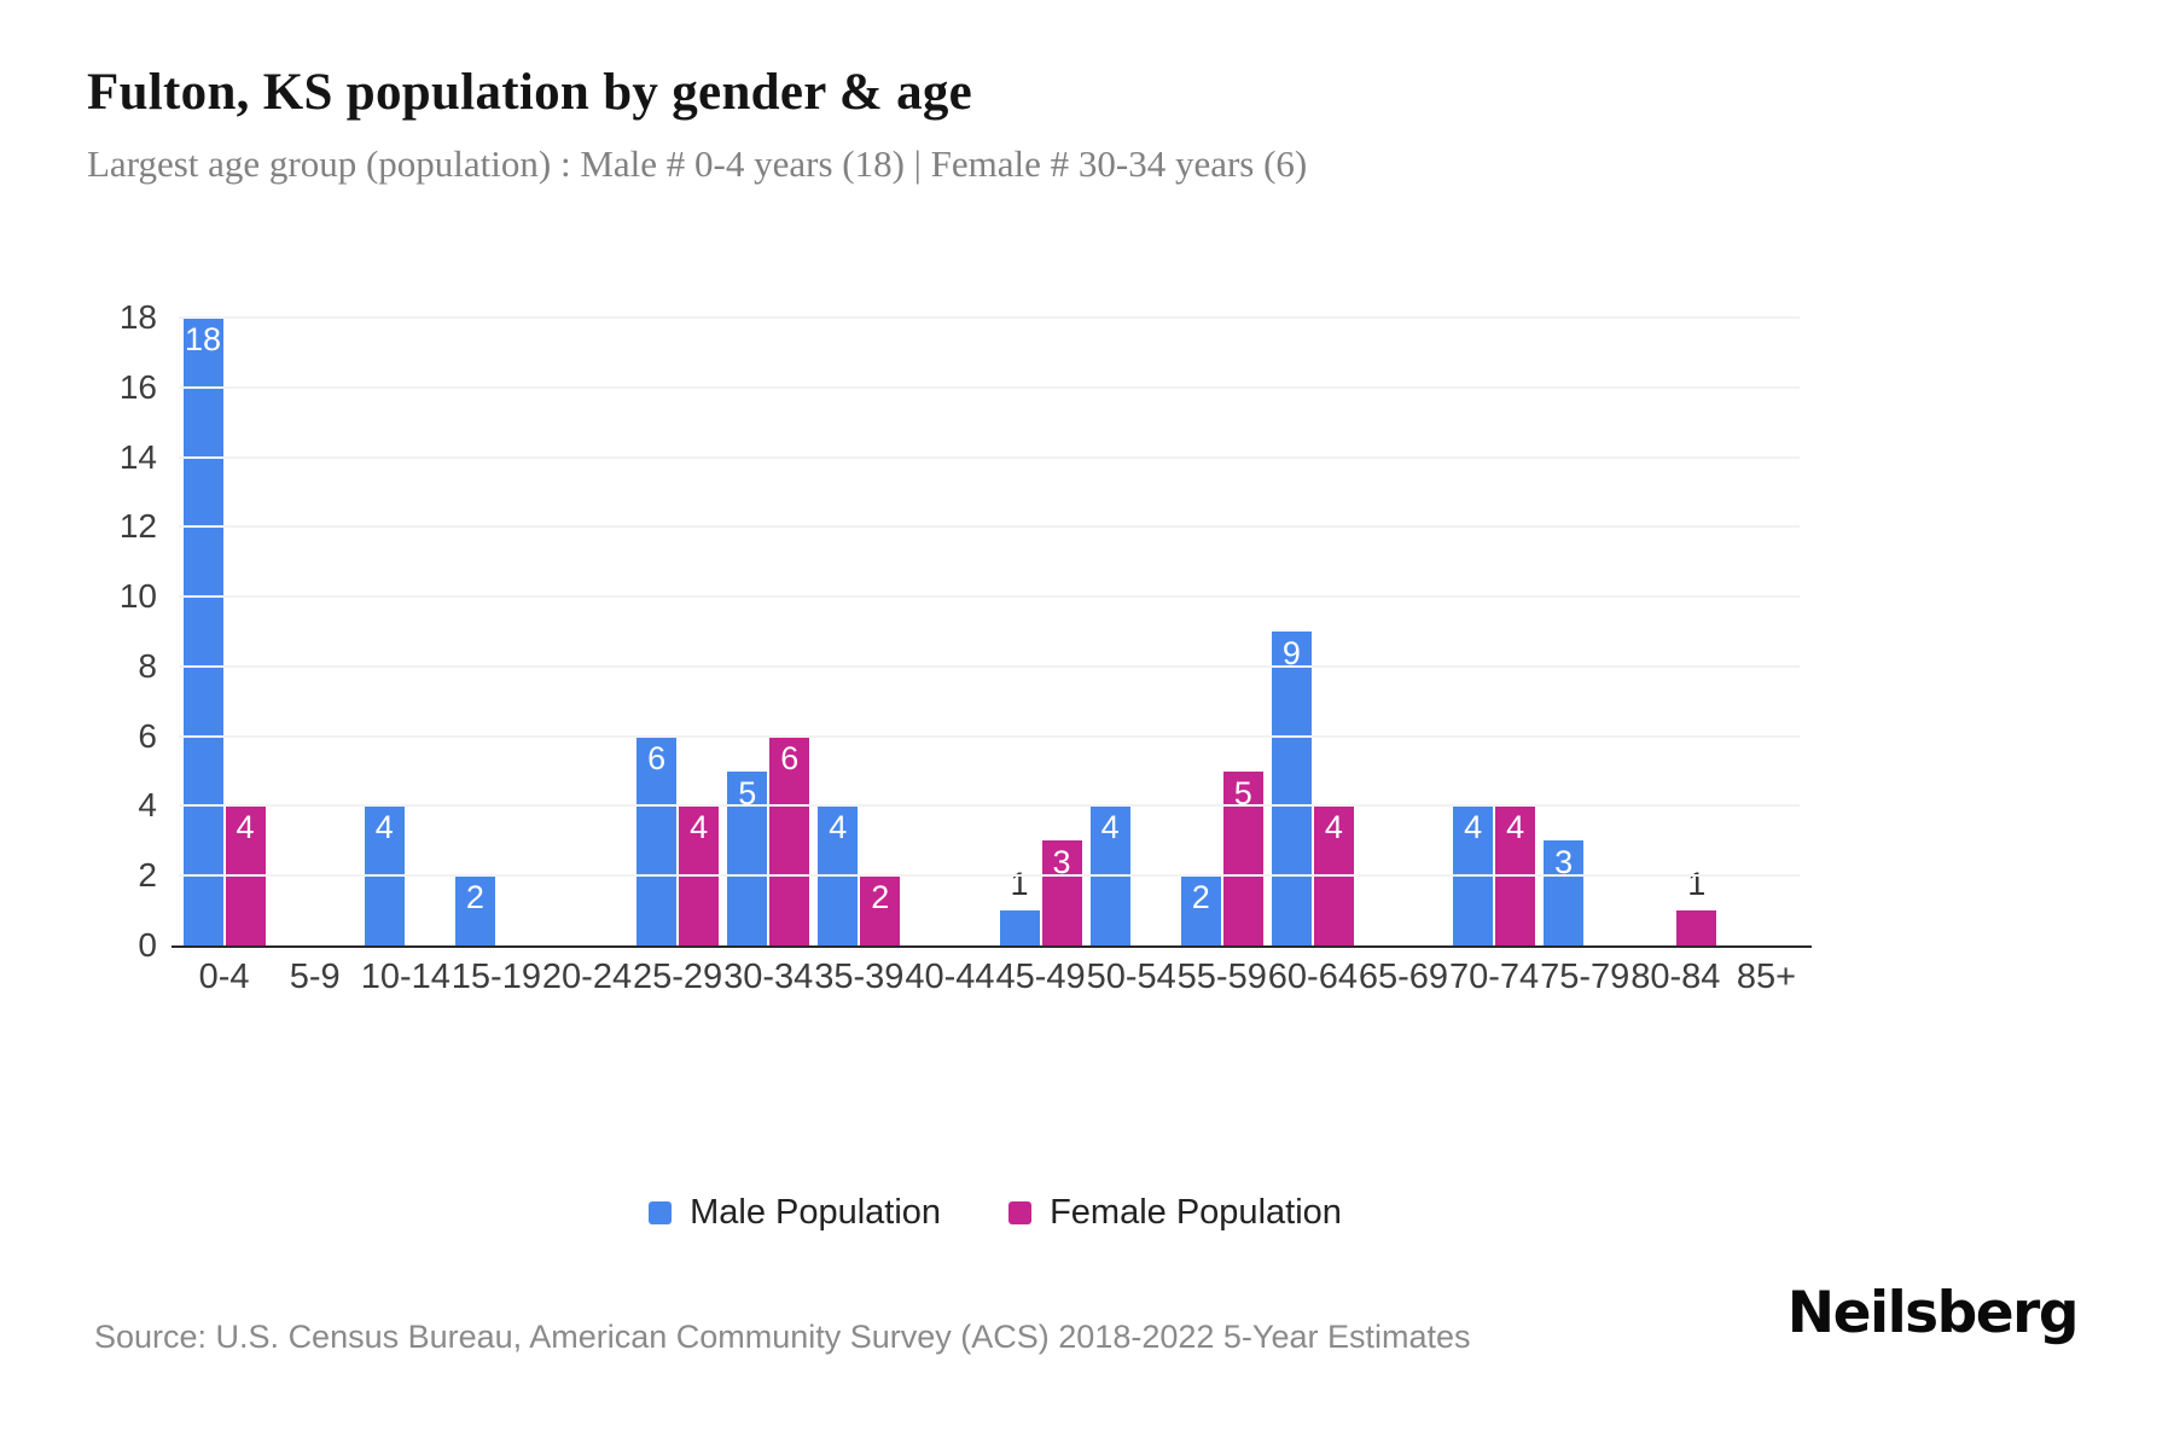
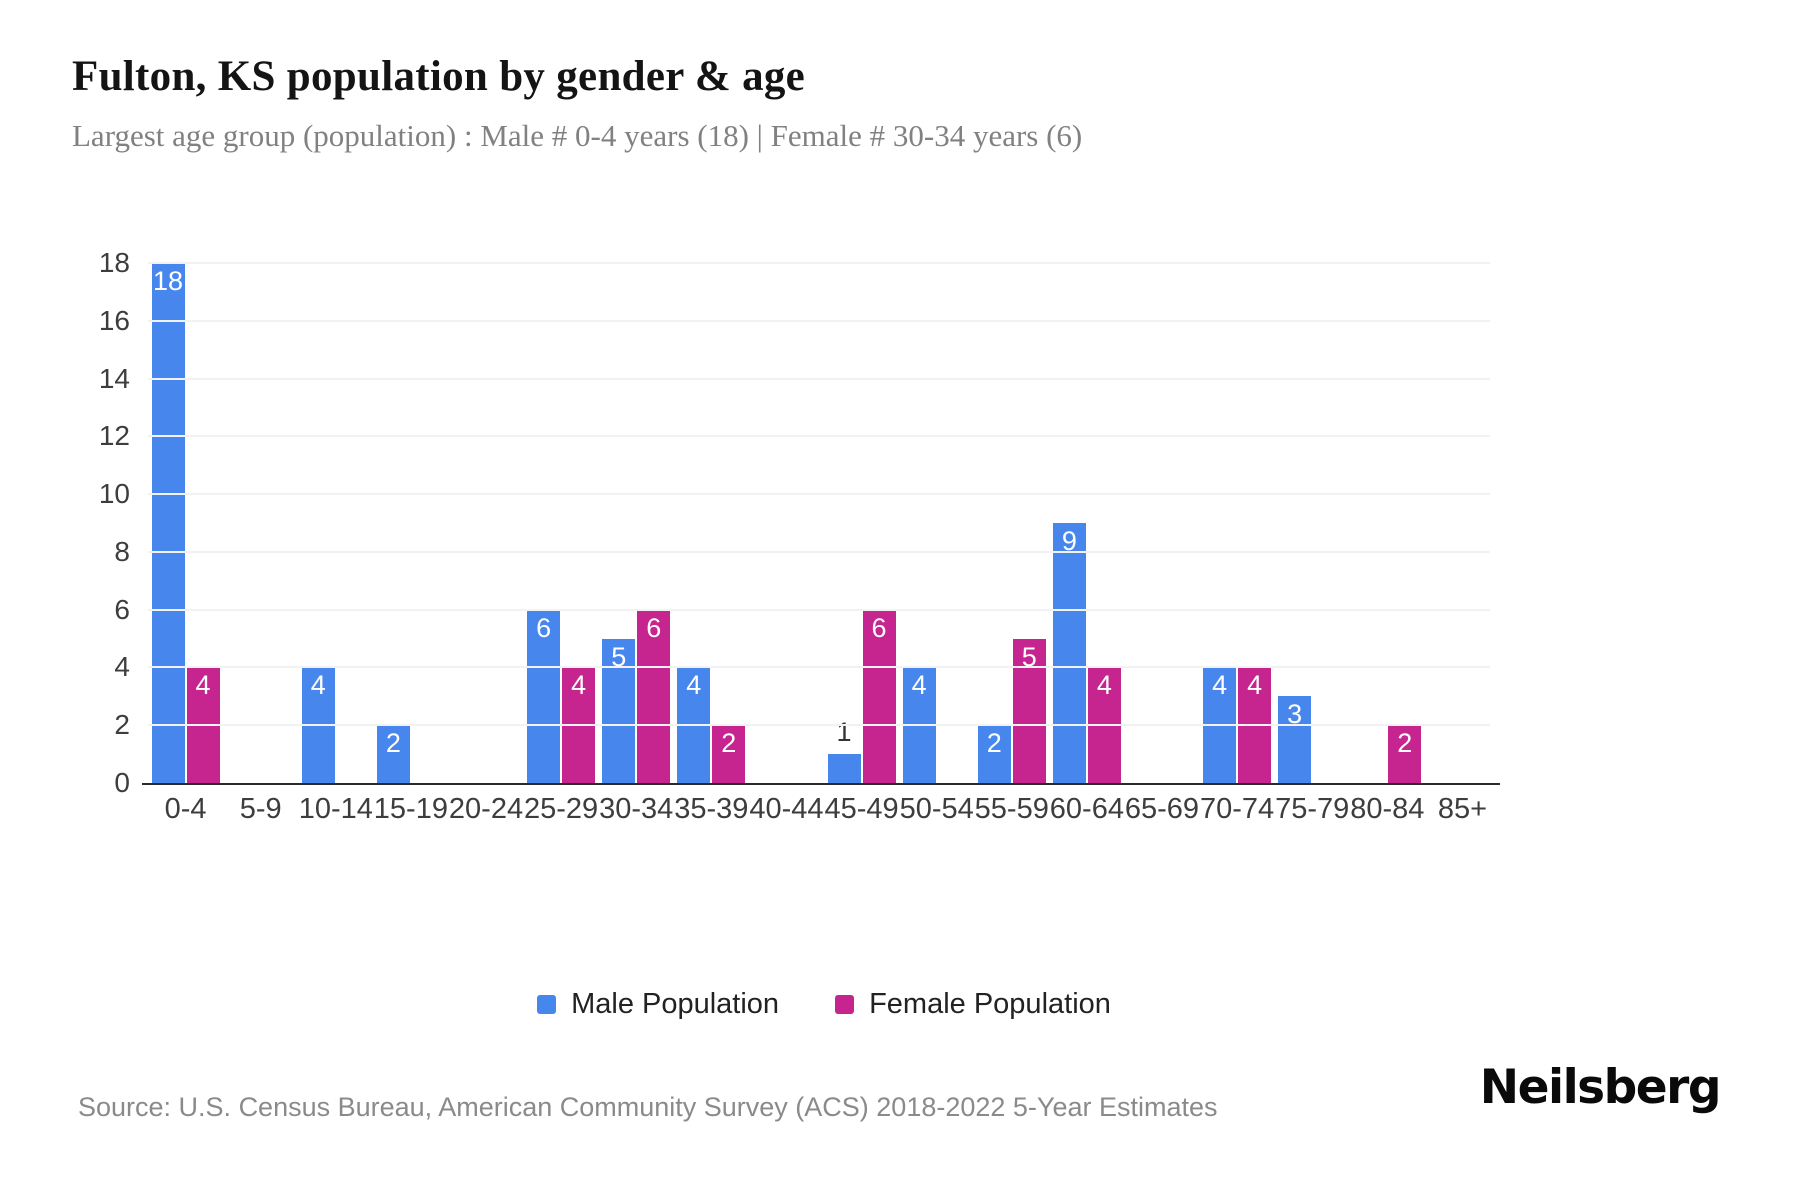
Female Population/45-49: 3 -> 6
Female Population/80-84: 1 -> 2
